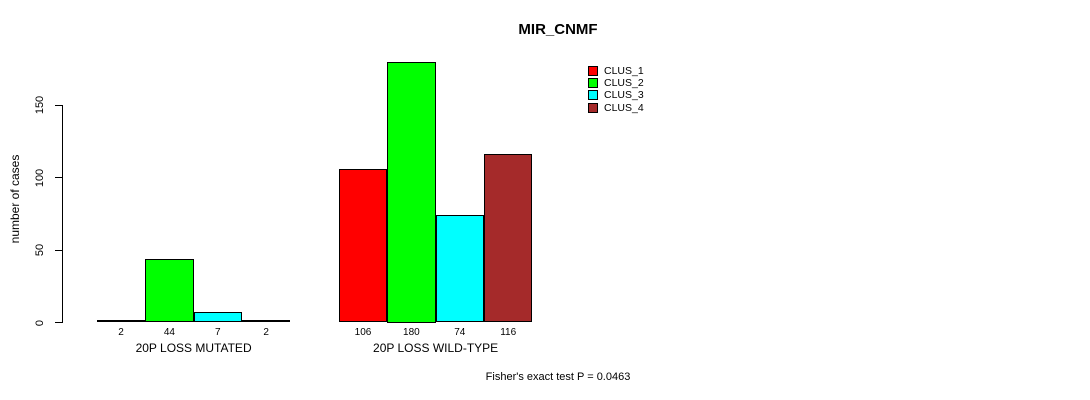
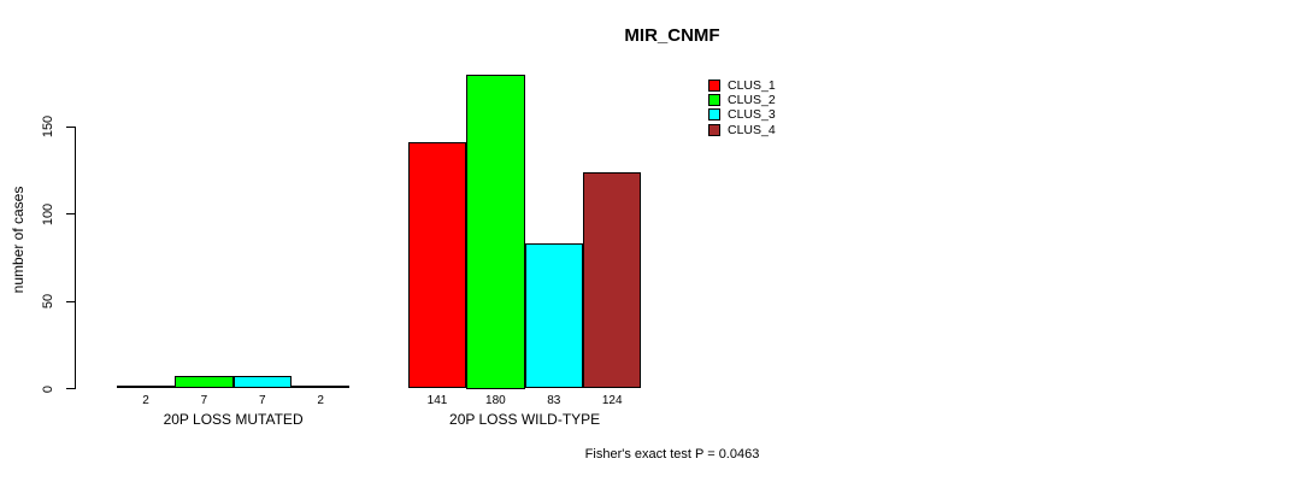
CLUS_2/20P LOSS MUTATED: 44 -> 7
CLUS_1/20P LOSS WILD-TYPE: 106 -> 141
CLUS_3/20P LOSS WILD-TYPE: 74 -> 83
CLUS_4/20P LOSS WILD-TYPE: 116 -> 124
